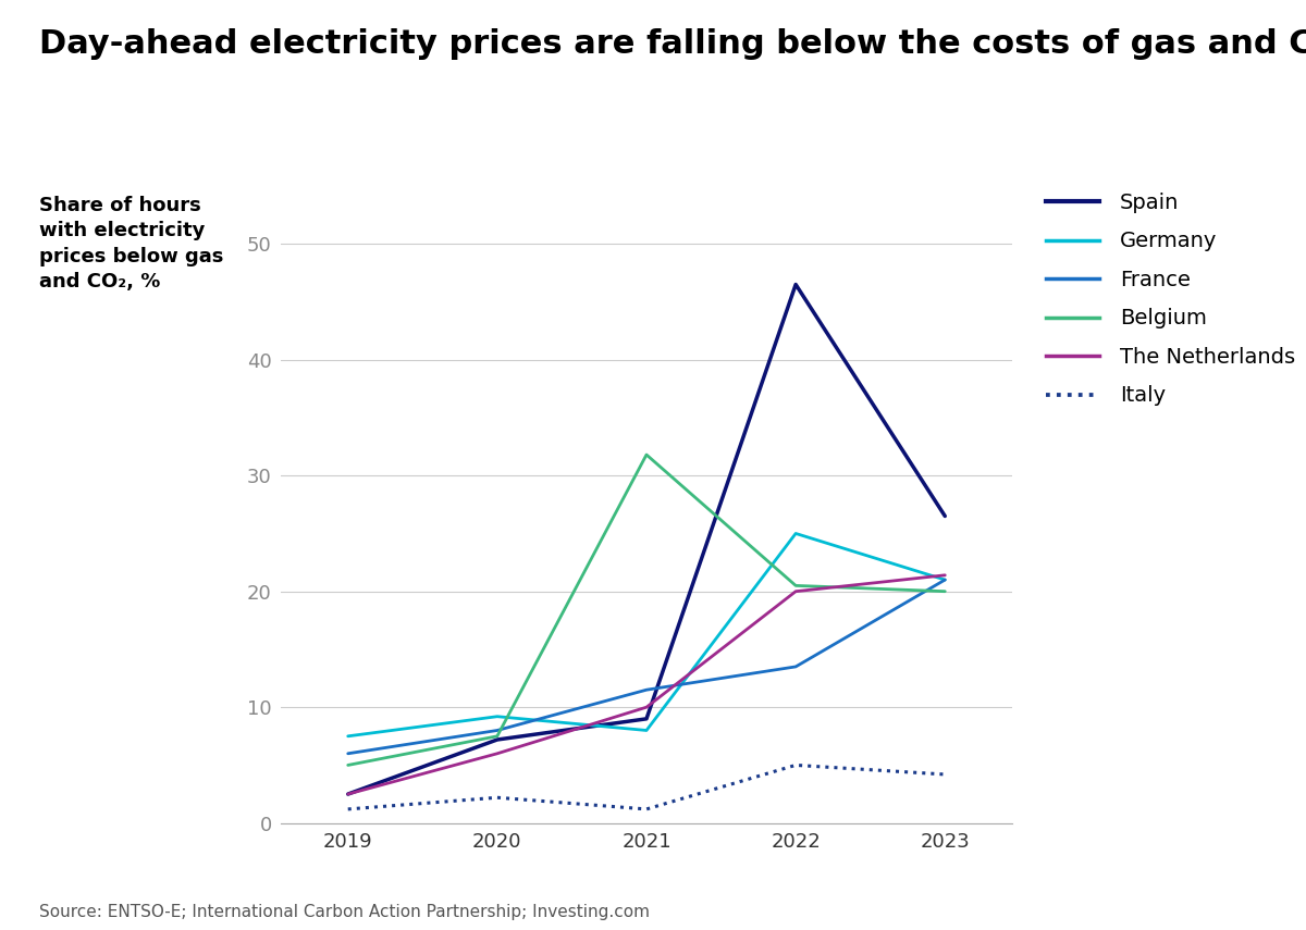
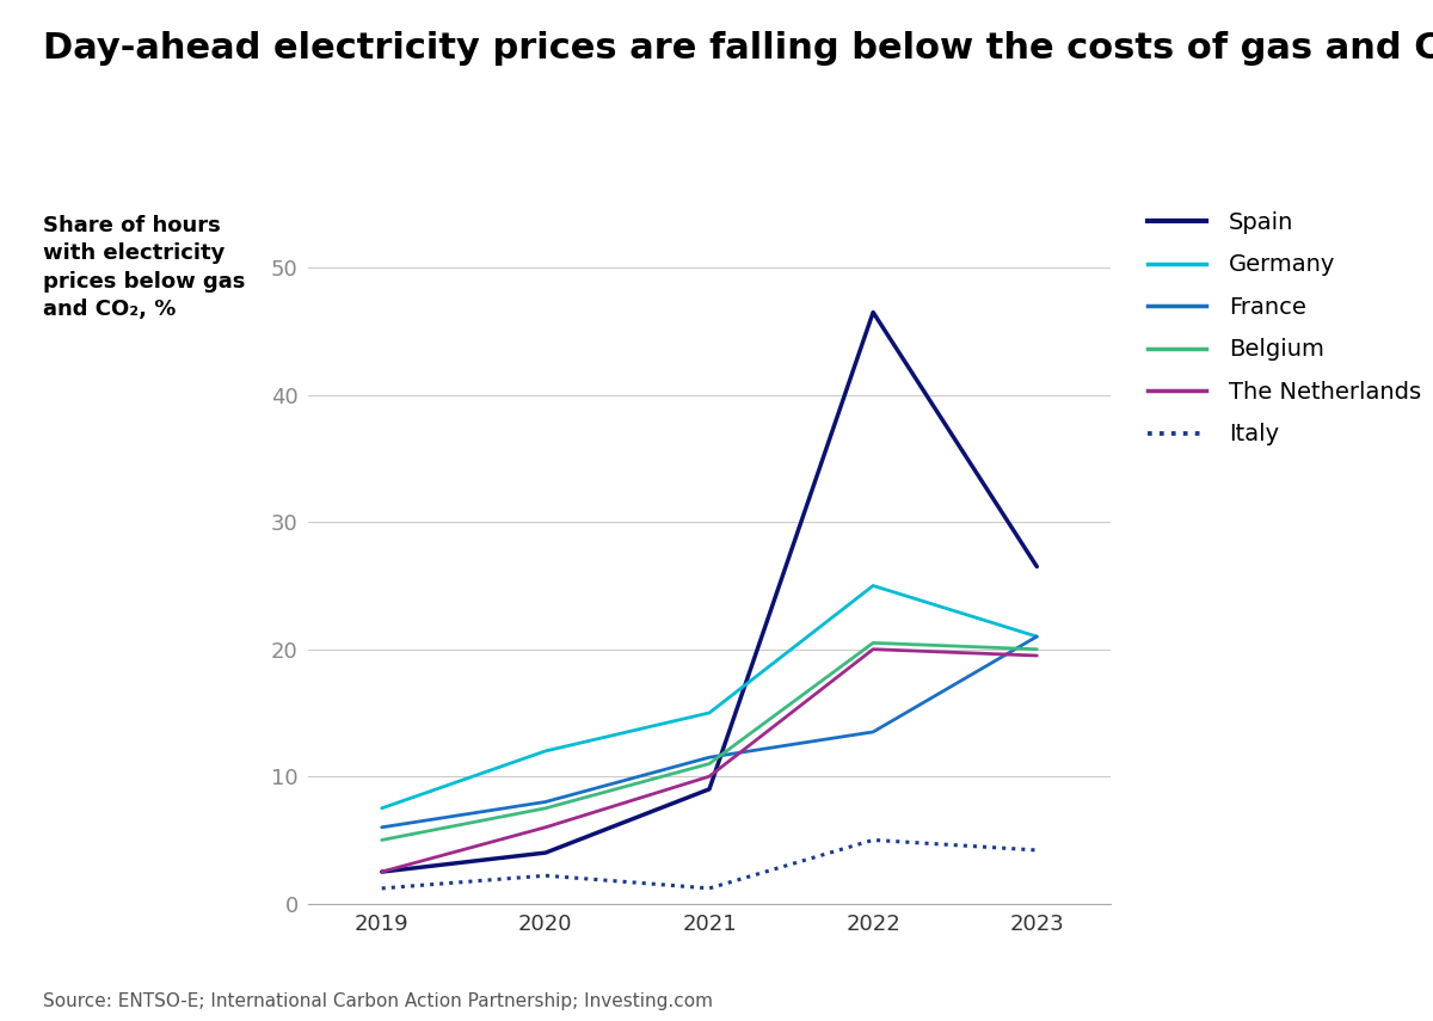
Spain/2020: 7.2 -> 4.0
Germany/2020: 9.2 -> 12.0
Germany/2021: 8.0 -> 15.0
Belgium/2021: 31.8 -> 11.0
The Netherlands/2023: 21.4 -> 19.5
